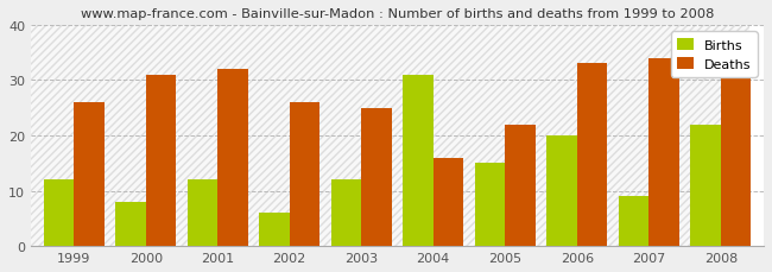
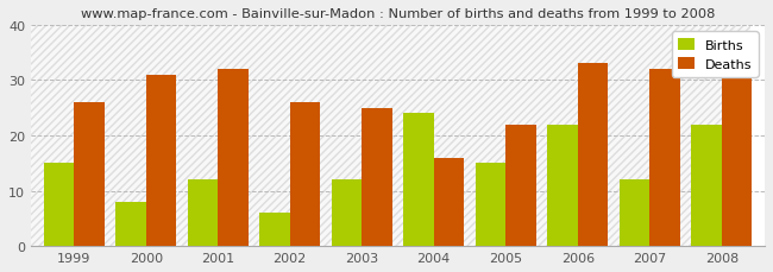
Births/1999: 12 -> 15
Births/2004: 31 -> 24
Births/2006: 20 -> 22
Births/2007: 9 -> 12
Deaths/2007: 34 -> 32
